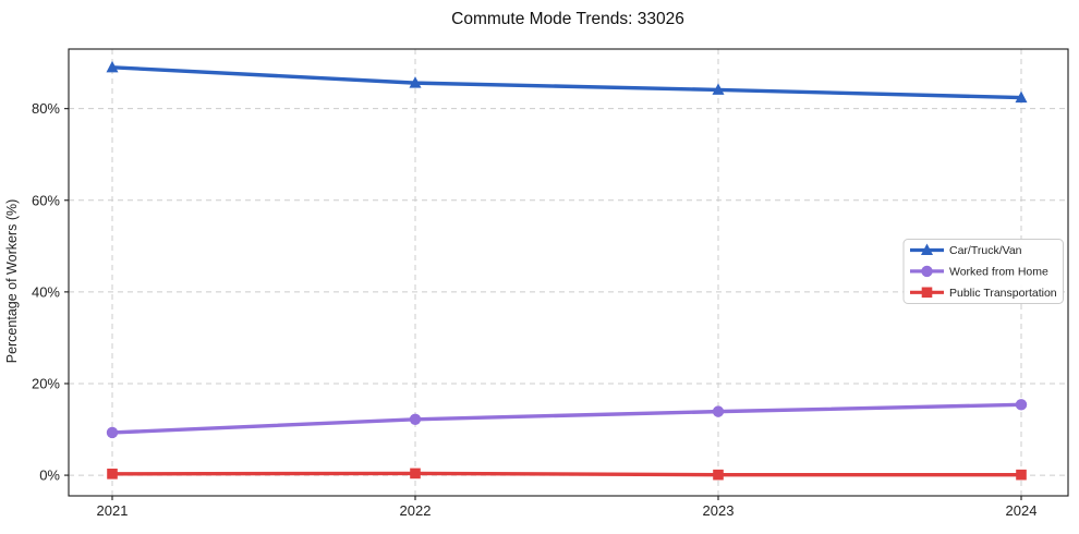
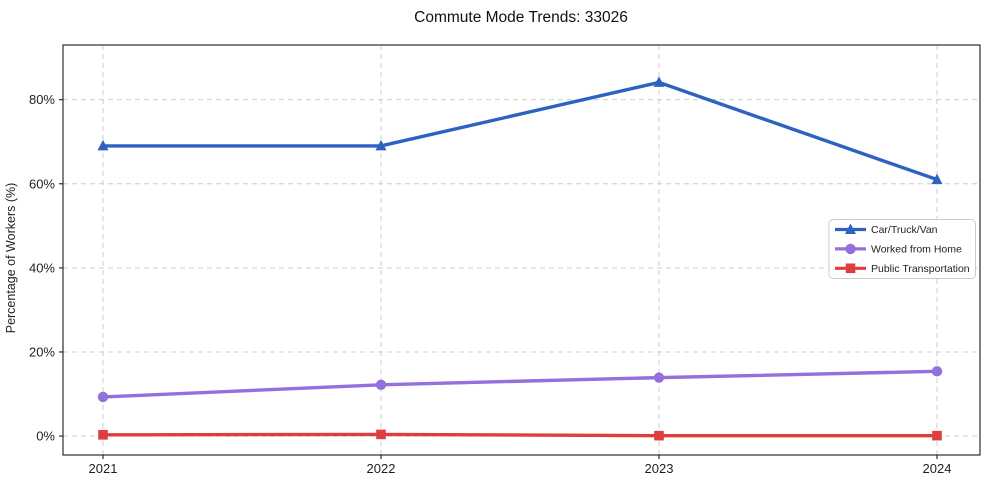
Car/Truck/Van/2021: 89% -> 69%
Car/Truck/Van/2022: 86% -> 69%
Car/Truck/Van/2024: 82% -> 61%
